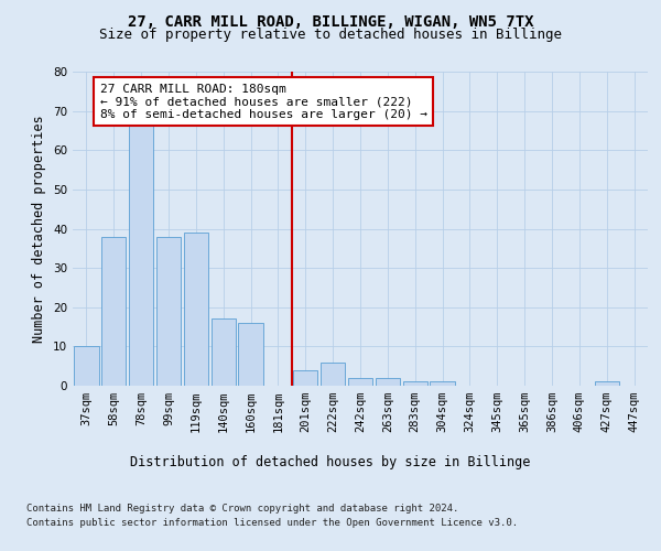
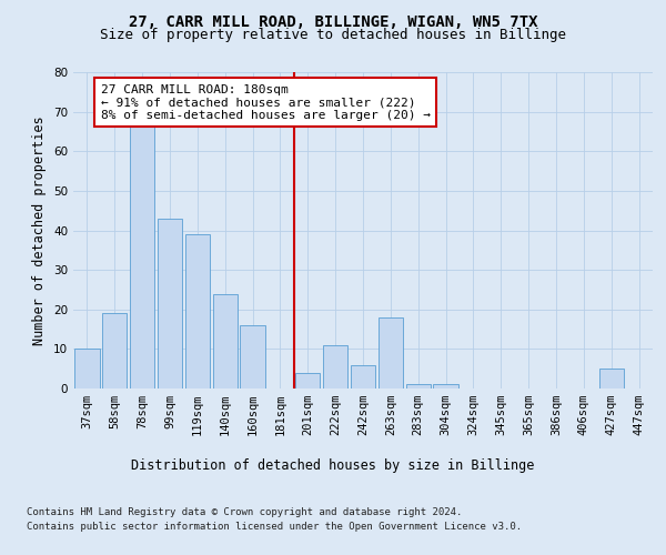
58sqm: 38 -> 19
99sqm: 38 -> 43
140sqm: 17 -> 24
222sqm: 6 -> 11
242sqm: 2 -> 6
263sqm: 2 -> 18
427sqm: 1 -> 5
